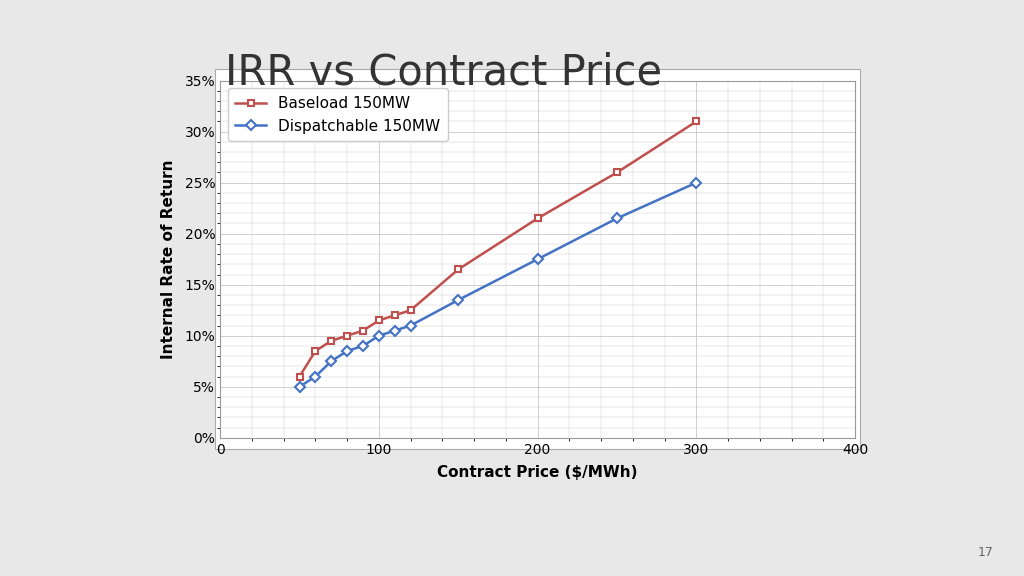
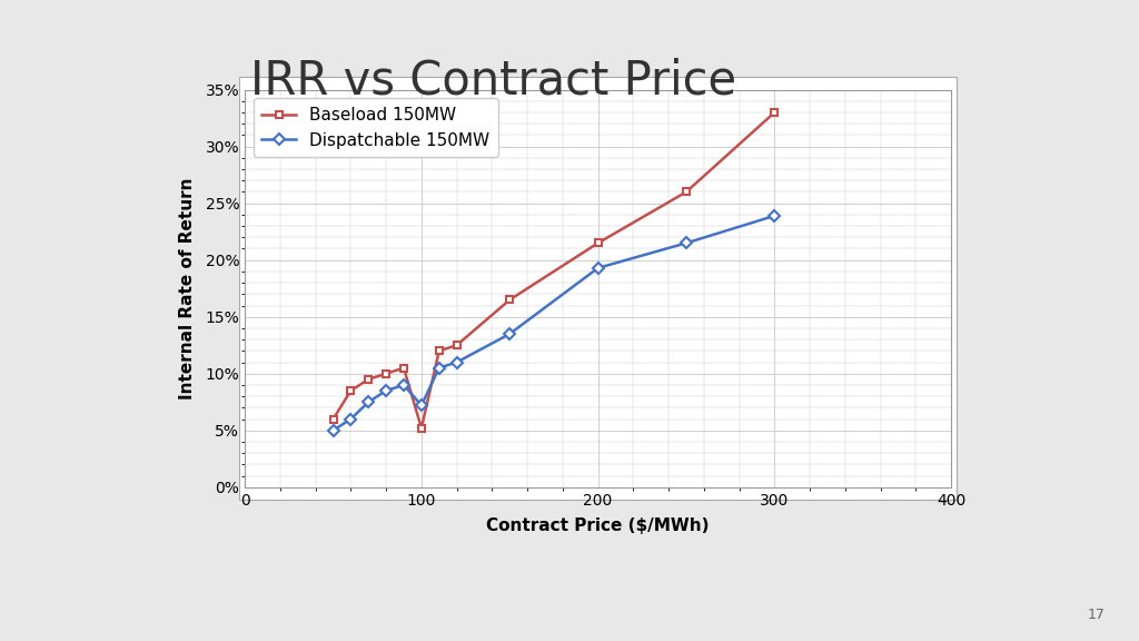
Baseload 150MW/100: 11.5% -> 5.2%
Dispatchable 150MW/100: 10.0% -> 7.2%
Dispatchable 150MW/200: 17.5% -> 19.3%
Baseload 150MW/300: 31.0% -> 33.0%
Dispatchable 150MW/300: 25.0% -> 23.9%
